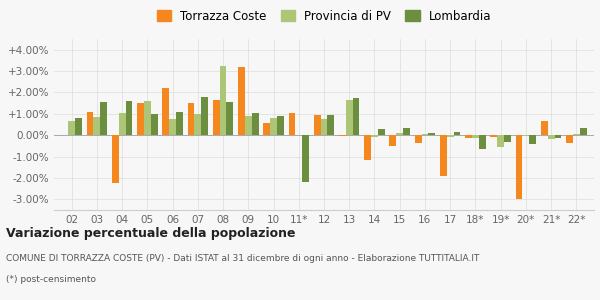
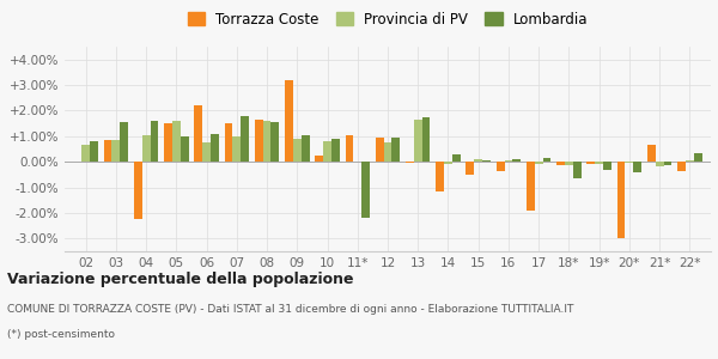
Torrazza Coste/03: 1.10% -> 0.85%
Provincia di PV/08: 3.25% -> 1.60%
Torrazza Coste/10: 0.55% -> 0.25%
Lombardia/15: 0.35% -> 0.05%
Provincia di PV/19*: -0.55% -> -0.10%
